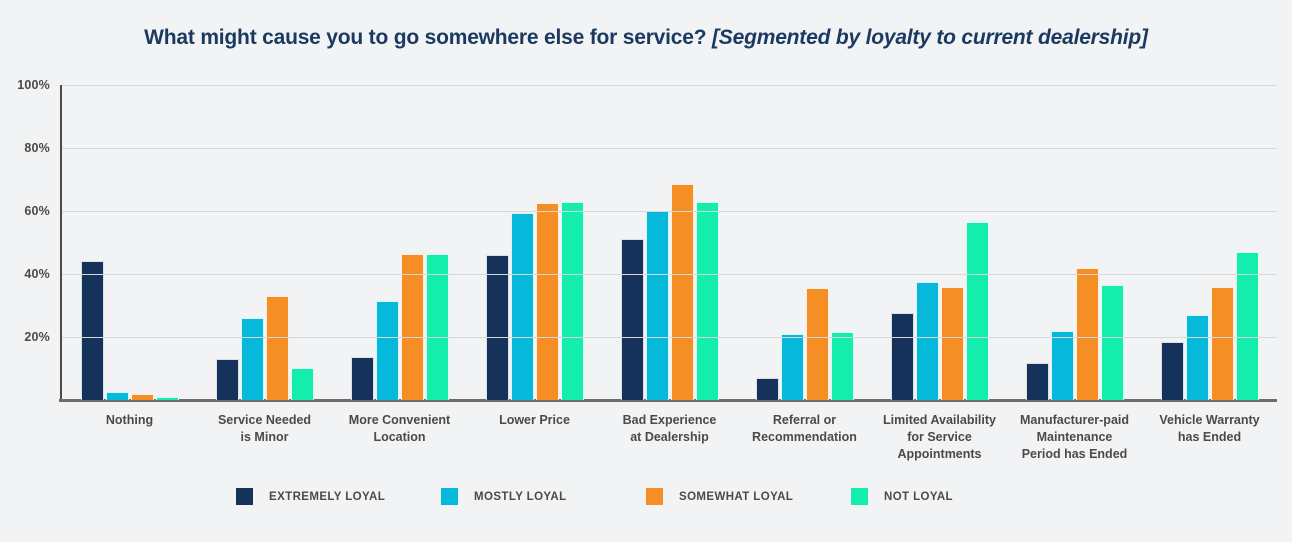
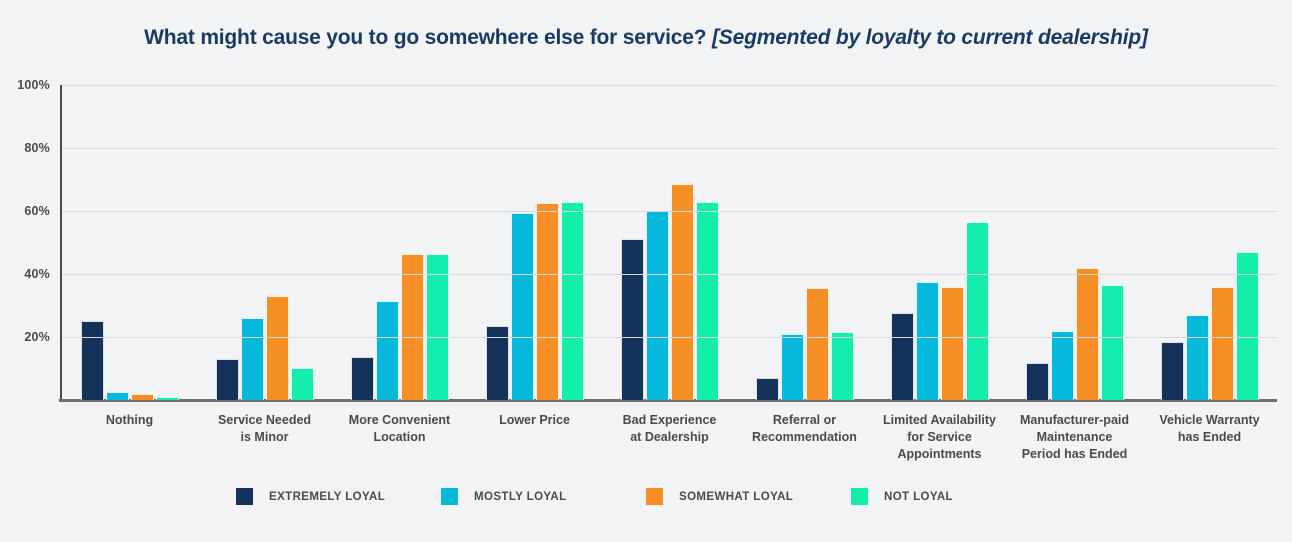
EXTREMELY LOYAL/Nothing: 44% -> 25%
EXTREMELY LOYAL/Lower Price: 46% -> 24%
